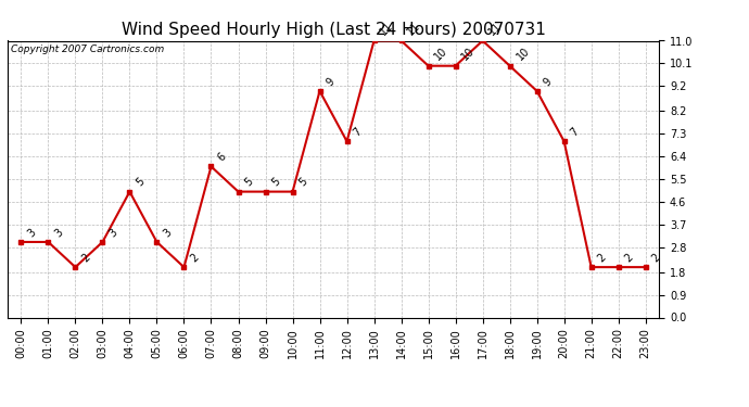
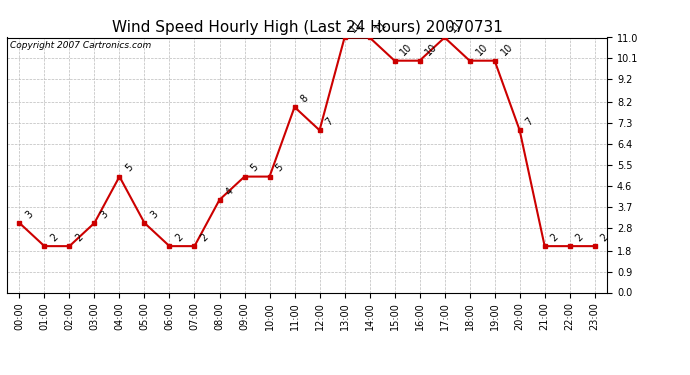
01:00: 3 -> 2
07:00: 6 -> 2
08:00: 5 -> 4
11:00: 9 -> 8
19:00: 9 -> 10
